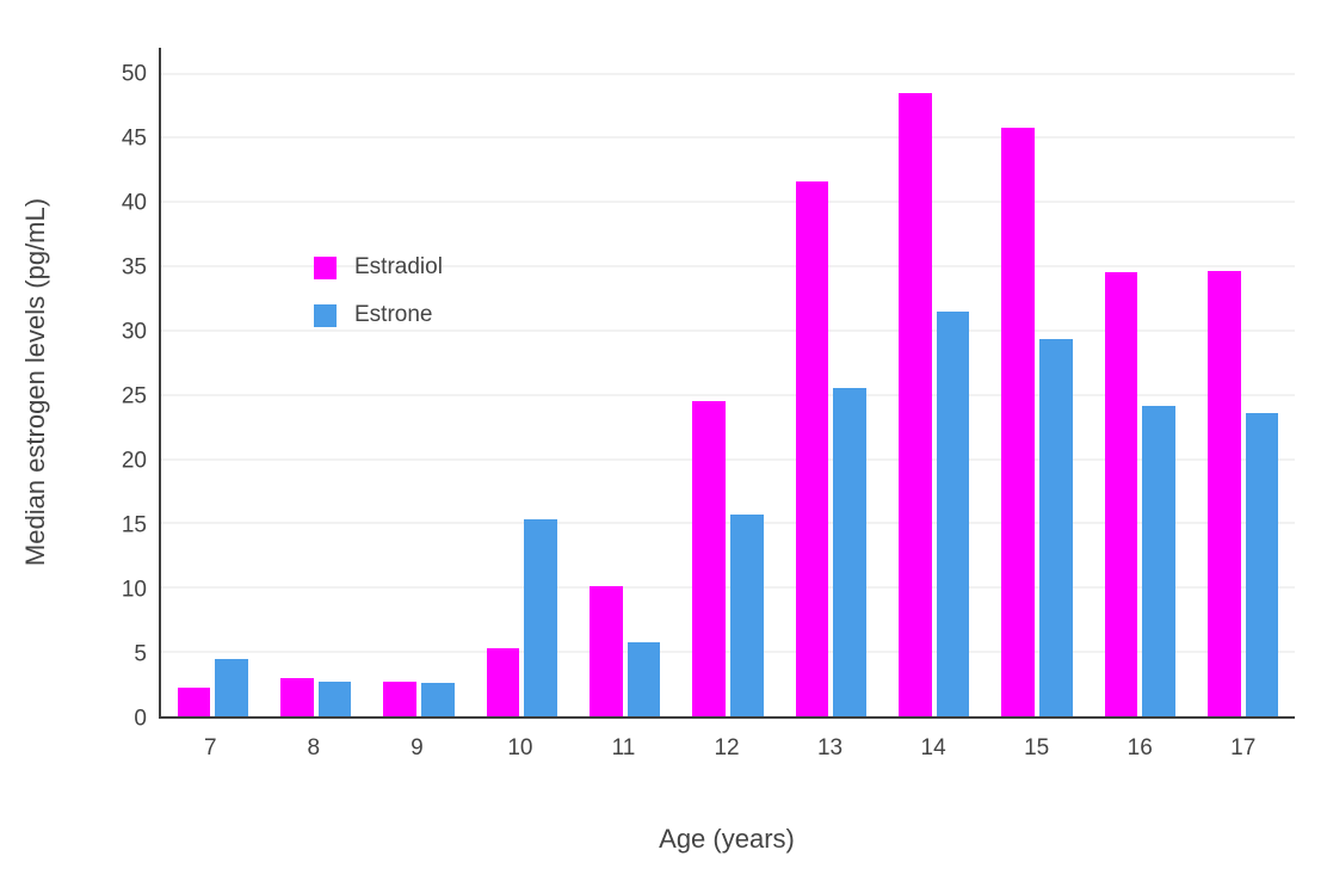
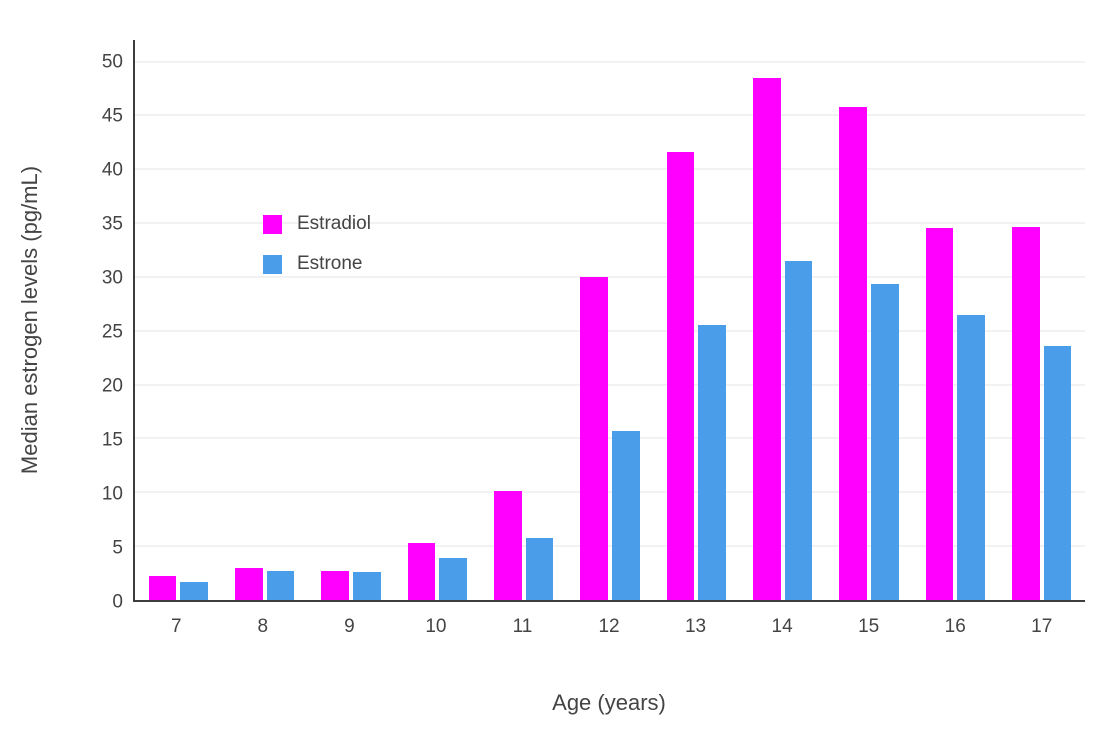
Estrone/7: 4.5 -> 1.7
Estrone/10: 15.3 -> 3.9
Estradiol/12: 24.5 -> 30.0
Estrone/16: 24.1 -> 26.5
